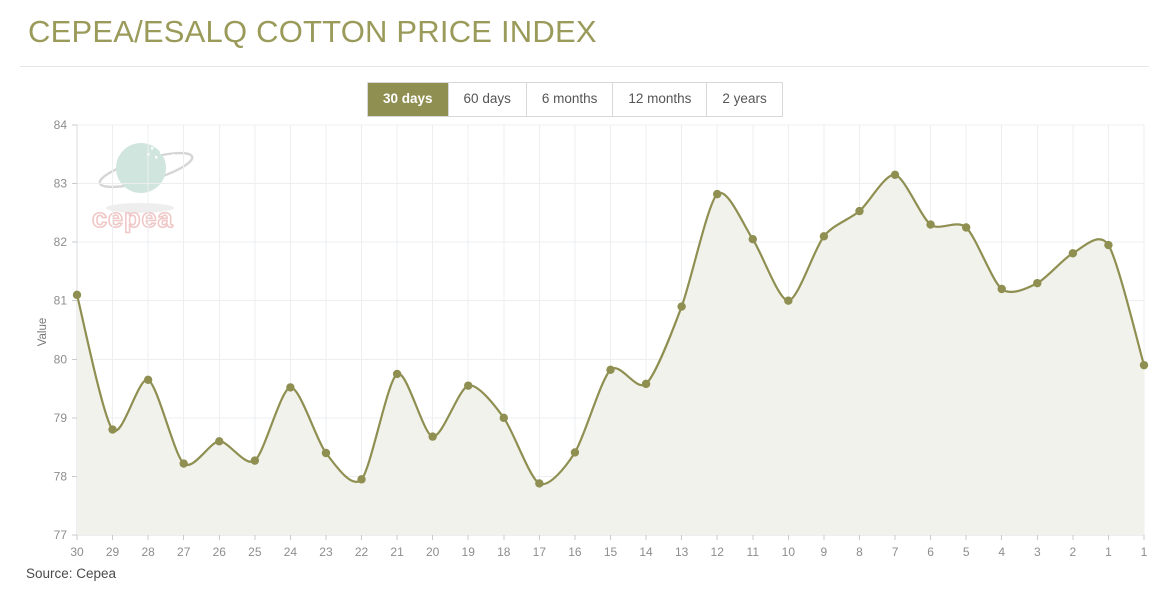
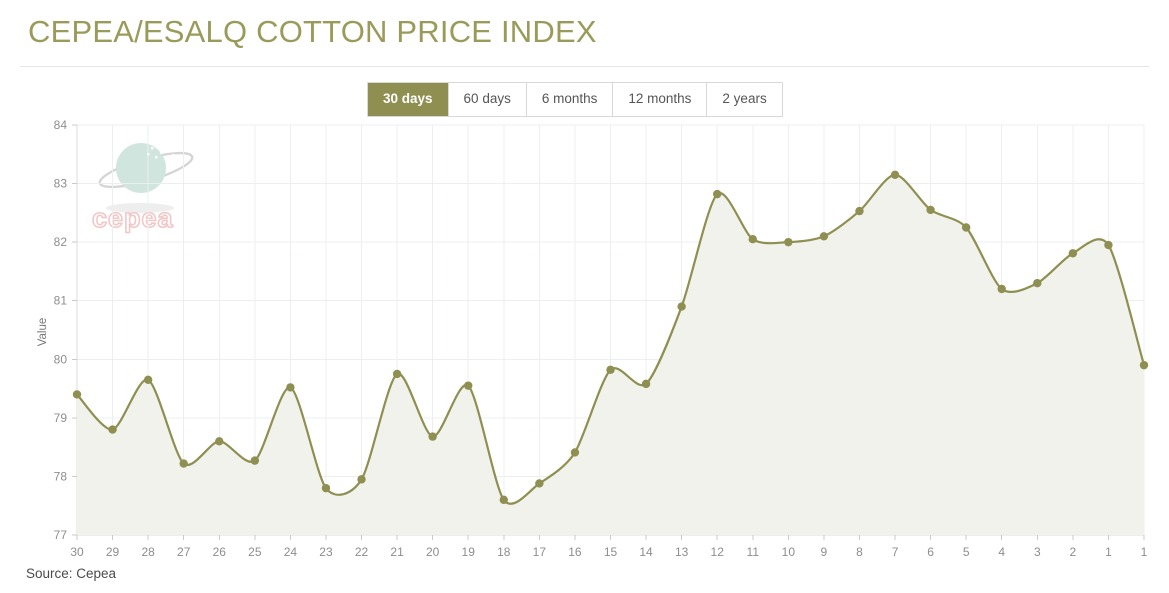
30: 81.1 -> 79.4
23: 78.4 -> 77.8
18: 79.0 -> 77.6
10: 81.0 -> 82.0
6: 82.3 -> 82.5
